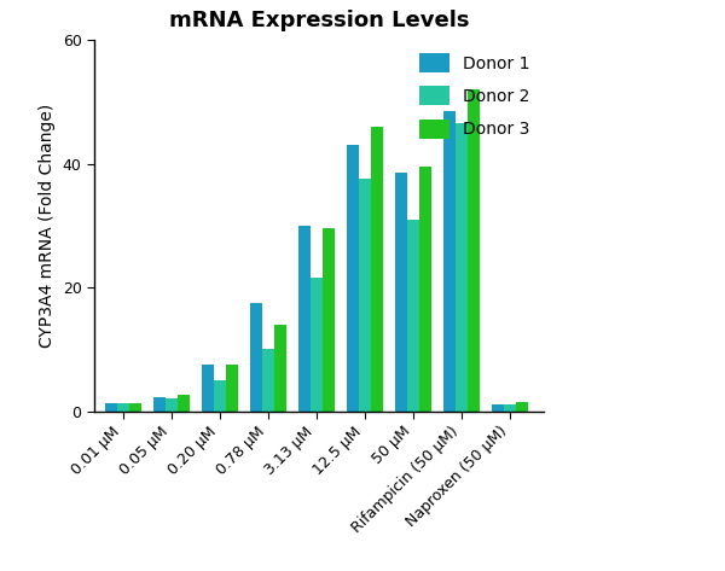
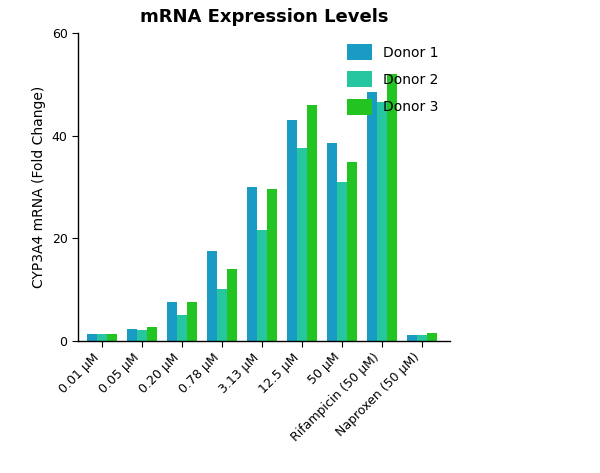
Donor 3/50 μM: 39.5 -> 34.8
